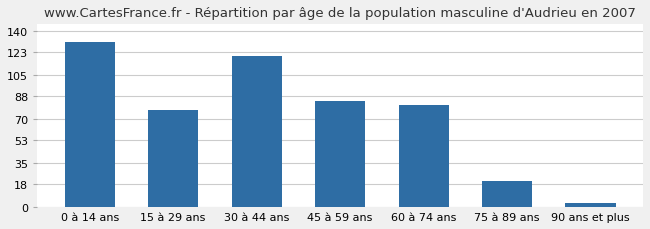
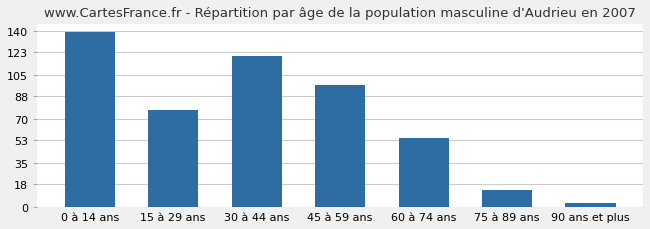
0 à 14 ans: 131 -> 139
45 à 59 ans: 84 -> 97
60 à 74 ans: 81 -> 55
75 à 89 ans: 21 -> 14
